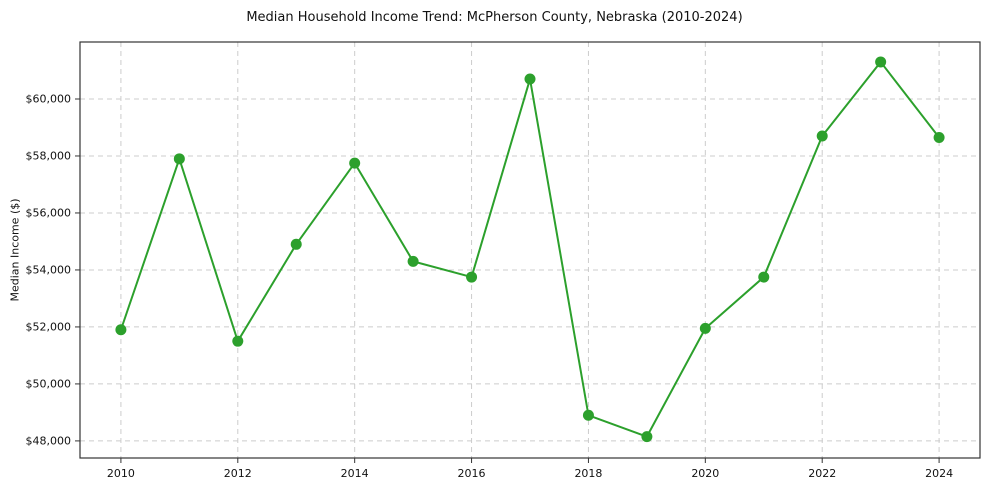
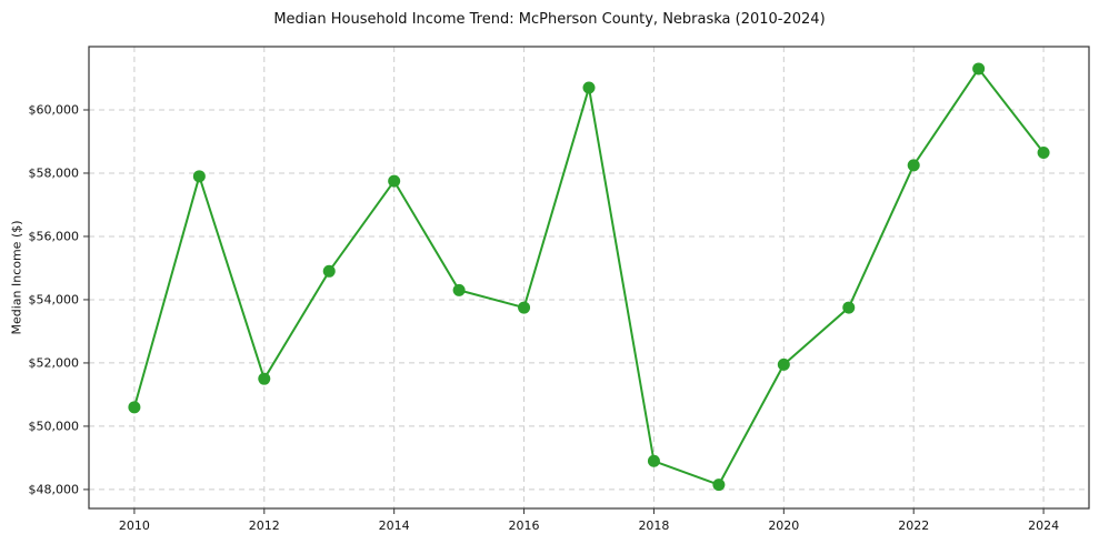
2010: $51900 -> $50600
2022: $58700 -> $58200
